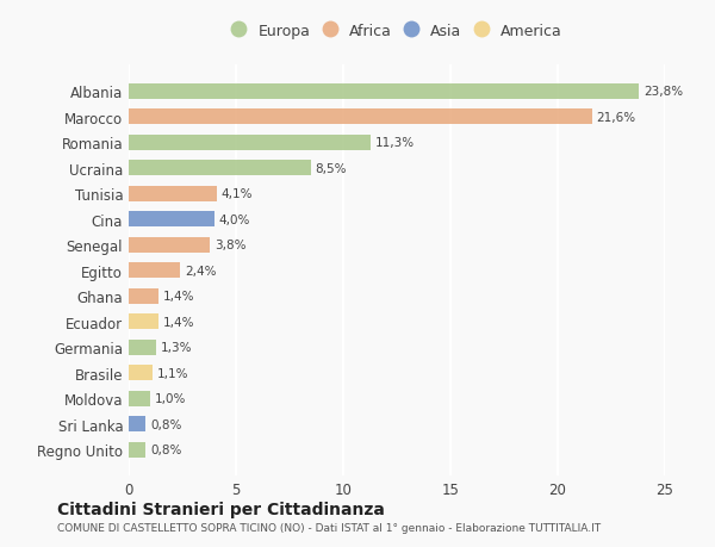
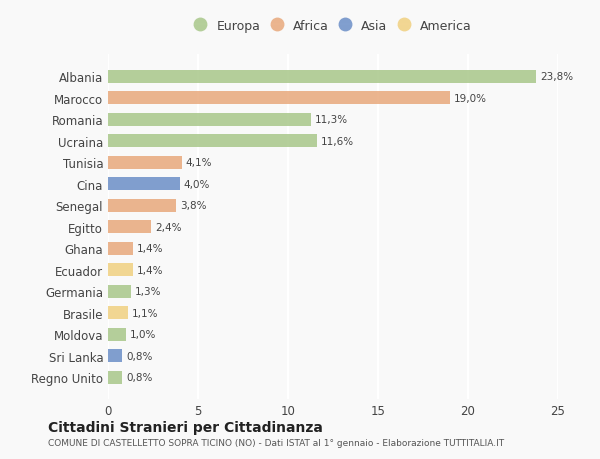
Marocco: 21,6% -> 19,0%
Ucraina: 8,5% -> 11,6%
